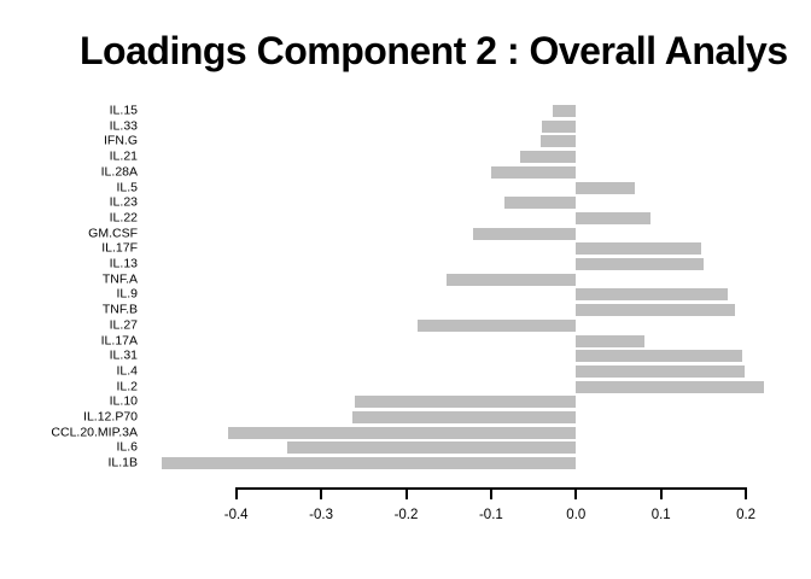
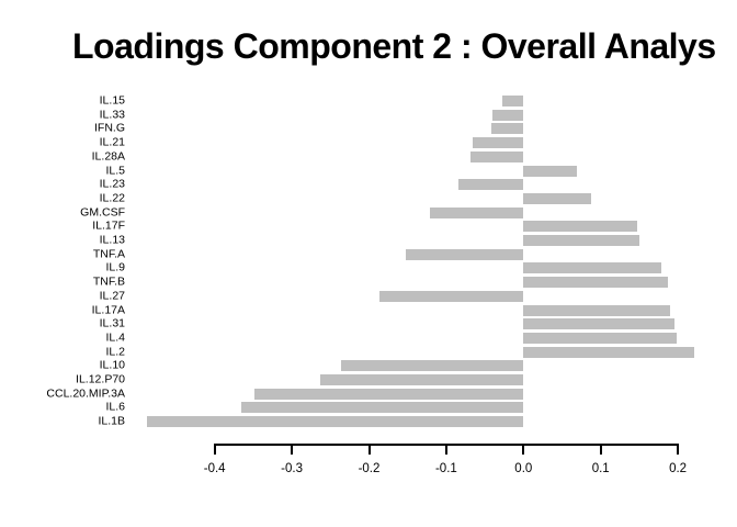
IL.28A: -0.10 -> -0.07
IL.17A: 0.08 -> 0.19
IL.10: -0.26 -> -0.24
CCL.20.MIP.3A: -0.41 -> -0.35
IL.6: -0.34 -> -0.36
